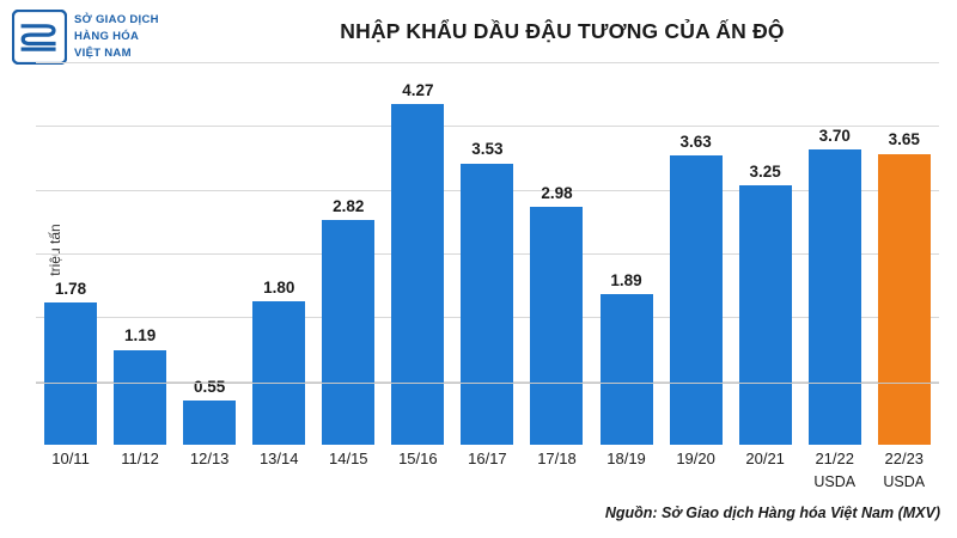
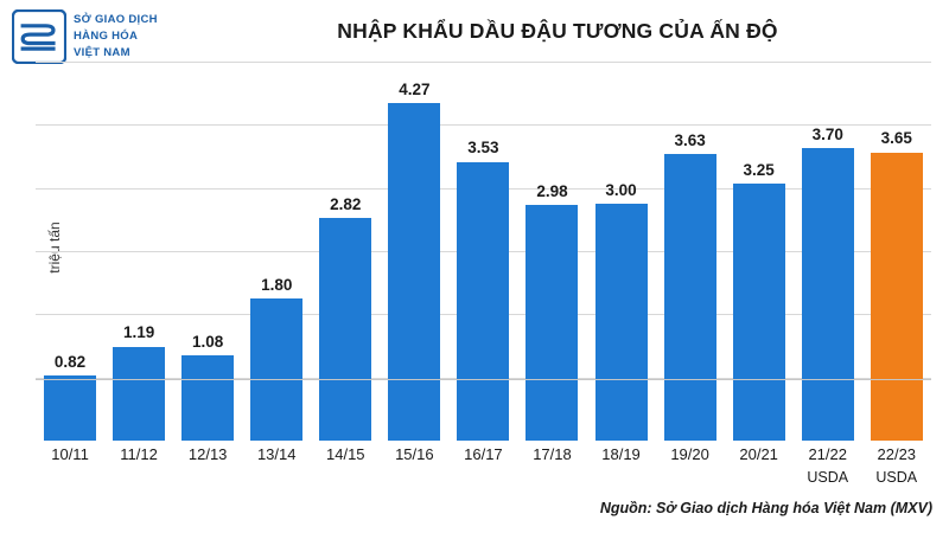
10/11: 1.78 -> 0.82
12/13: 0.55 -> 1.08
18/19: 1.89 -> 3.00
